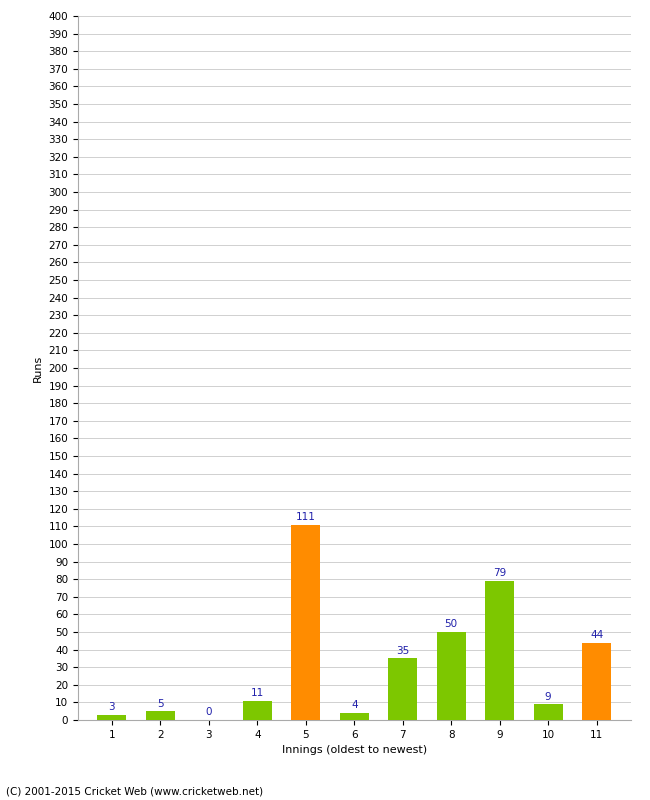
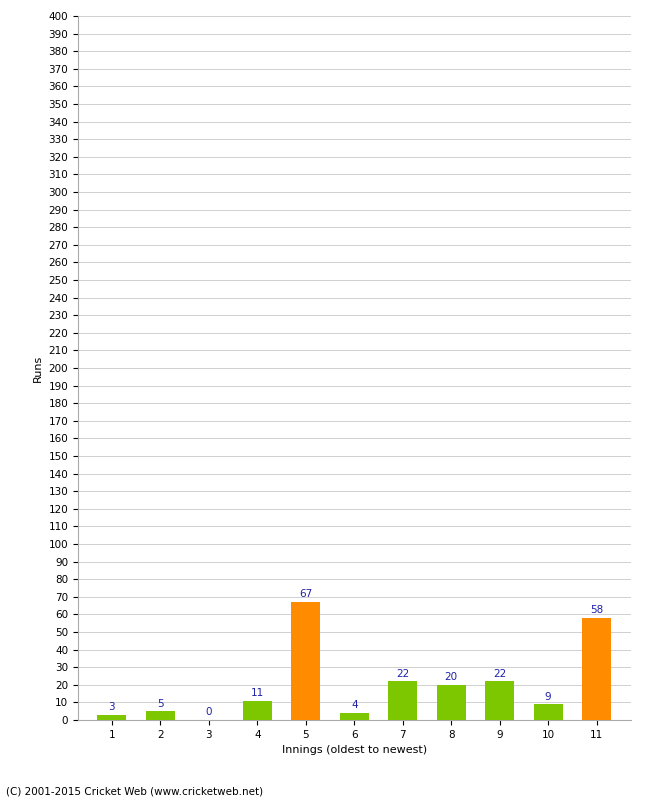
5: 111 -> 67
7: 35 -> 22
8: 50 -> 20
9: 79 -> 22
11: 44 -> 58
